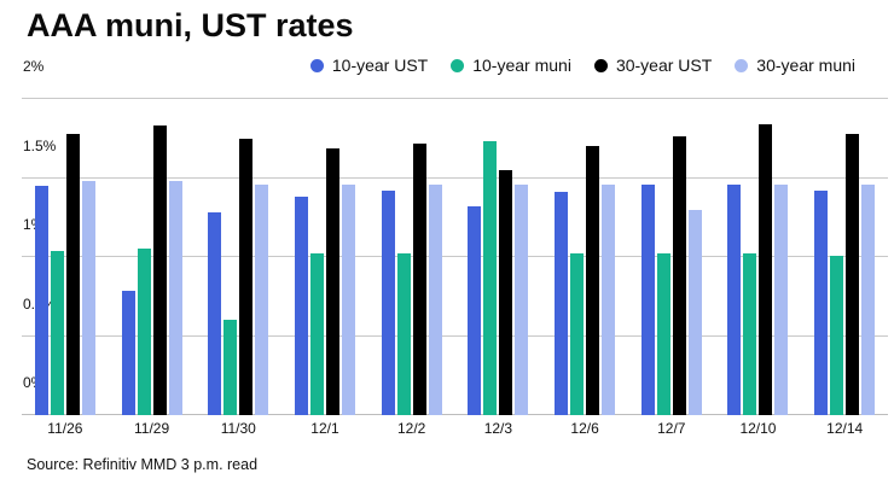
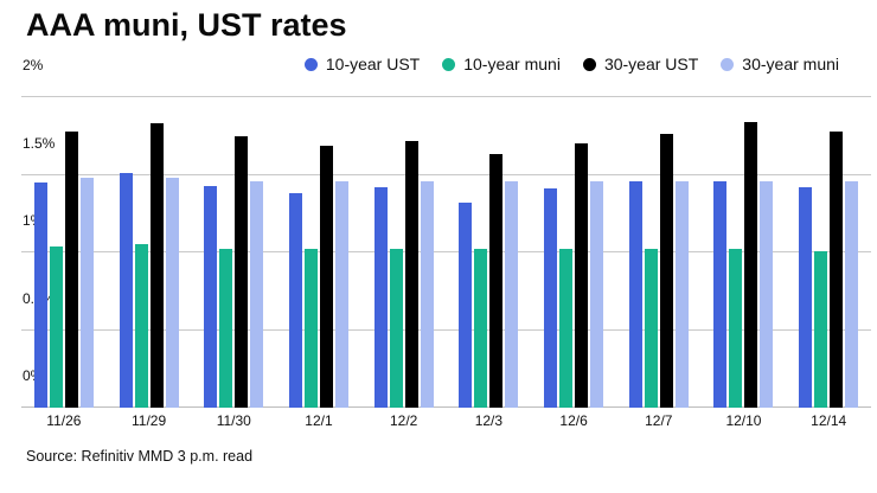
10-year UST/11/29: 0.79% -> 1.51%
10-year UST/11/30: 1.28% -> 1.43%
10-year muni/11/30: 0.60% -> 1.02%
10-year muni/12/3: 1.73% -> 1.02%
30-year UST/12/3: 1.55% -> 1.63%
30-year muni/12/7: 1.30% -> 1.46%
